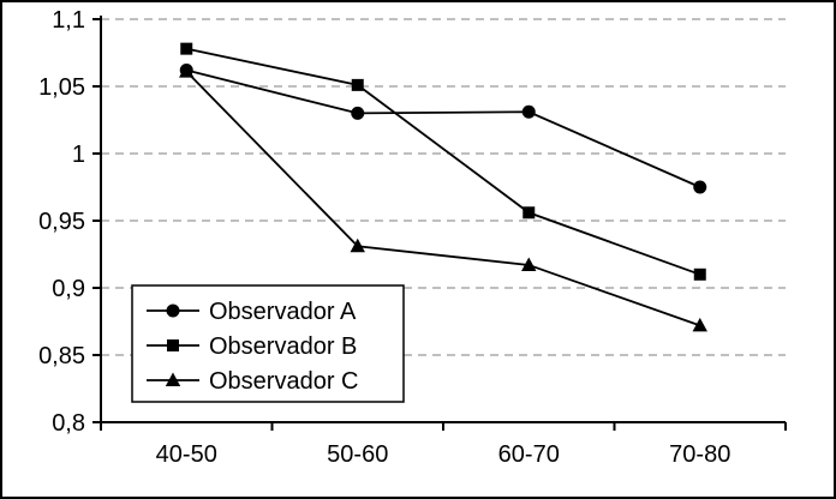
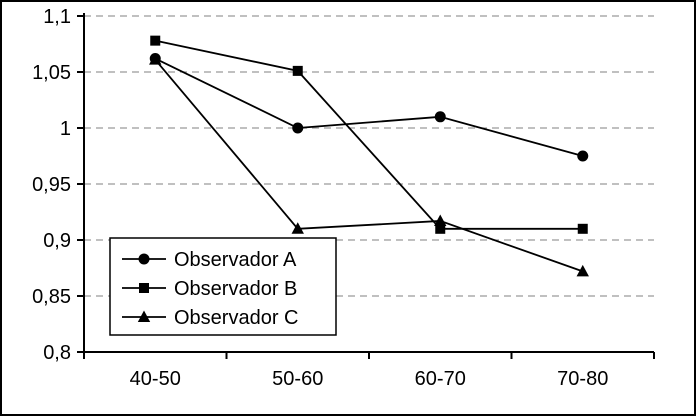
Observador A/50-60: 1,03 -> 1,00
Observador C/50-60: 0,93 -> 0,91
Observador A/60-70: 1,03 -> 1,01
Observador B/60-70: 0,96 -> 0,91
